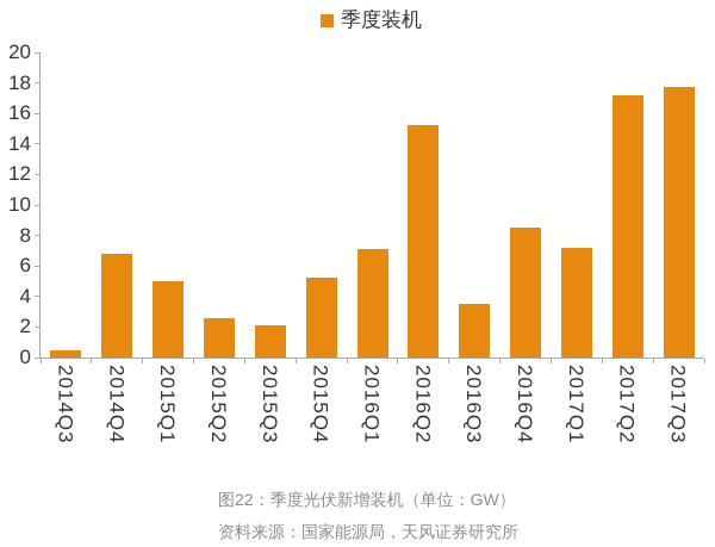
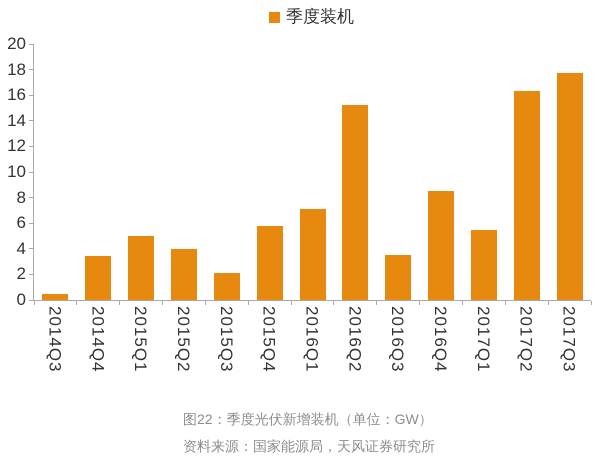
2014Q4: 6.8 -> 3.4
2015Q2: 2.6 -> 4.0
2015Q4: 5.2 -> 5.8
2017Q1: 7.2 -> 5.5
2017Q2: 17.2 -> 16.3
